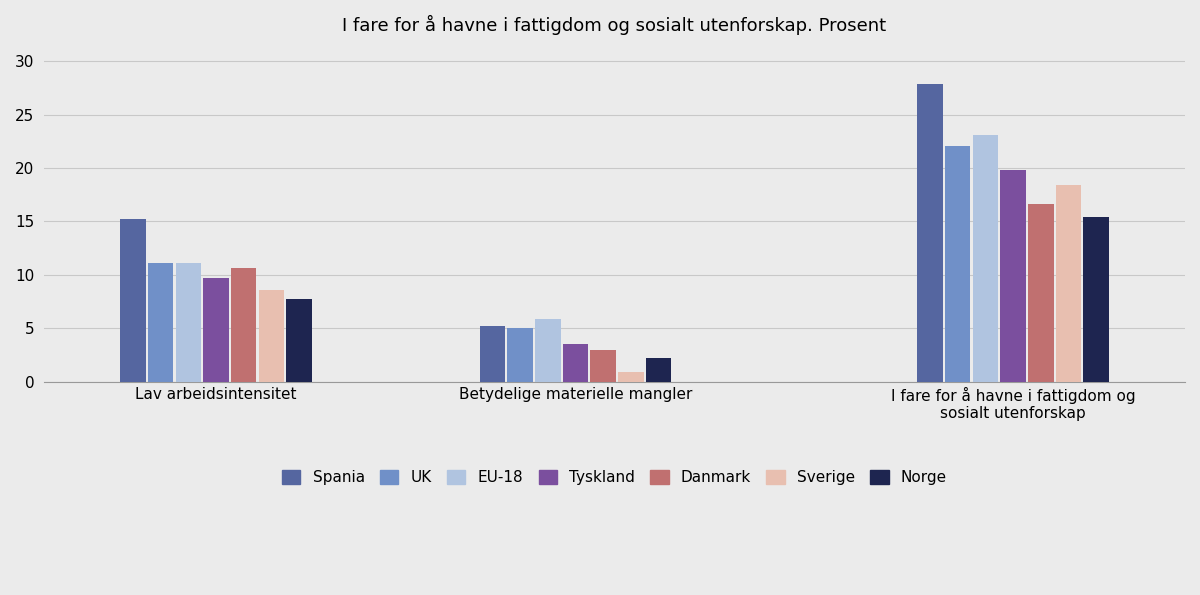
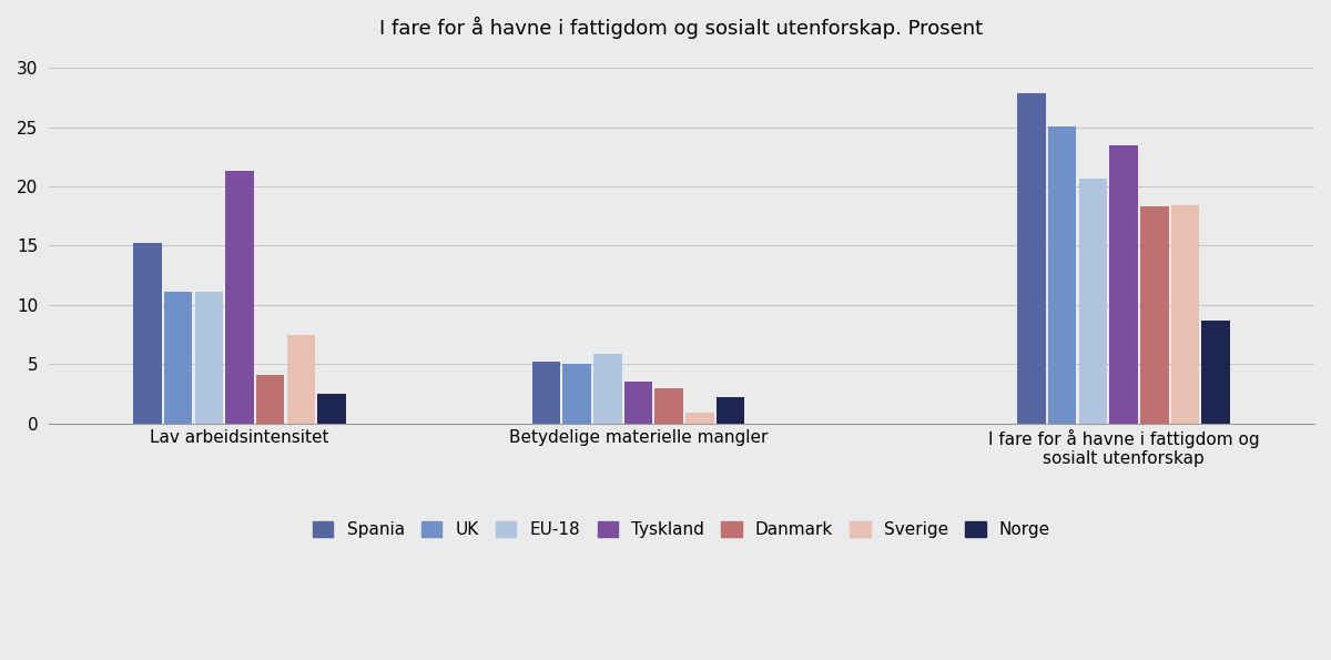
Tyskland/Lav arbeidsintensitet: 9.7 -> 21.3
Danmark/Lav arbeidsintensitet: 10.6 -> 4.1
Sverige/Lav arbeidsintensitet: 8.6 -> 7.5
Norge/Lav arbeidsintensitet: 7.7 -> 2.5
UK/I fare for å havne i fattigdom og sosialt utenforskap: 22.1 -> 25.1
EU-18/I fare for å havne i fattigdom og sosialt utenforskap: 23.1 -> 20.7
Tyskland/I fare for å havne i fattigdom og sosialt utenforskap: 19.8 -> 23.5
Danmark/I fare for å havne i fattigdom og sosialt utenforskap: 16.6 -> 18.3
Norge/I fare for å havne i fattigdom og sosialt utenforskap: 15.4 -> 8.7
